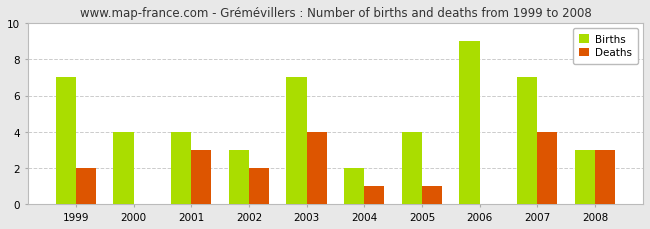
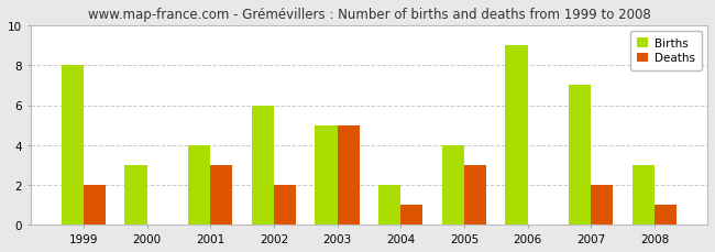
Births/1999: 7 -> 8
Births/2000: 4 -> 3
Births/2002: 3 -> 6
Births/2003: 7 -> 5
Deaths/2003: 4 -> 5
Deaths/2005: 1 -> 3
Deaths/2007: 4 -> 2
Deaths/2008: 3 -> 1
